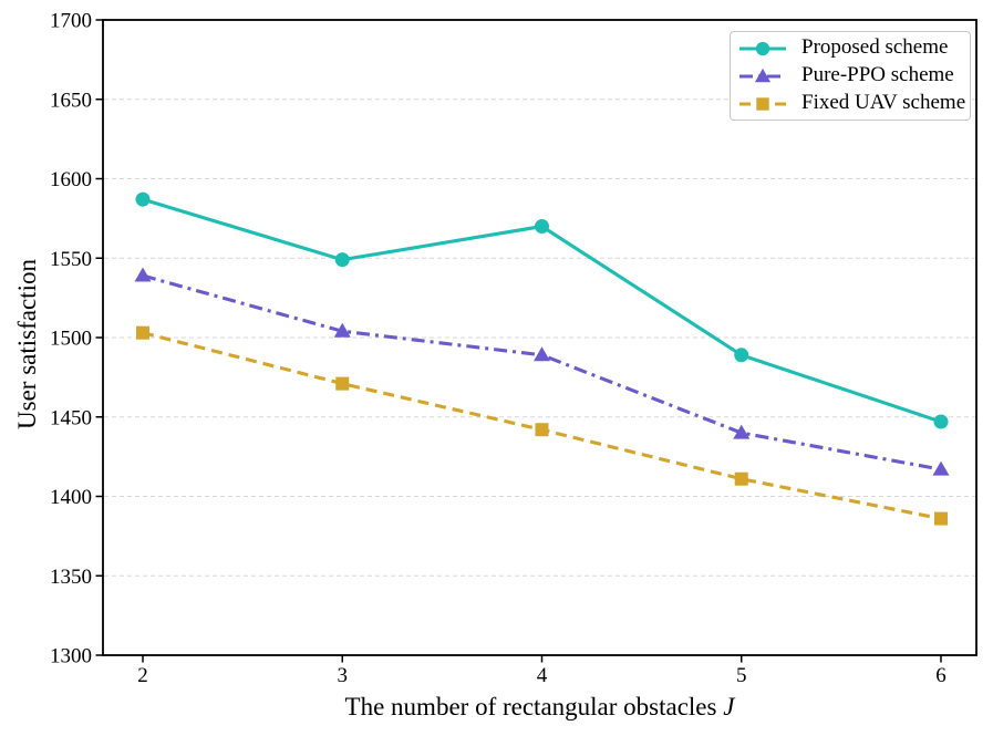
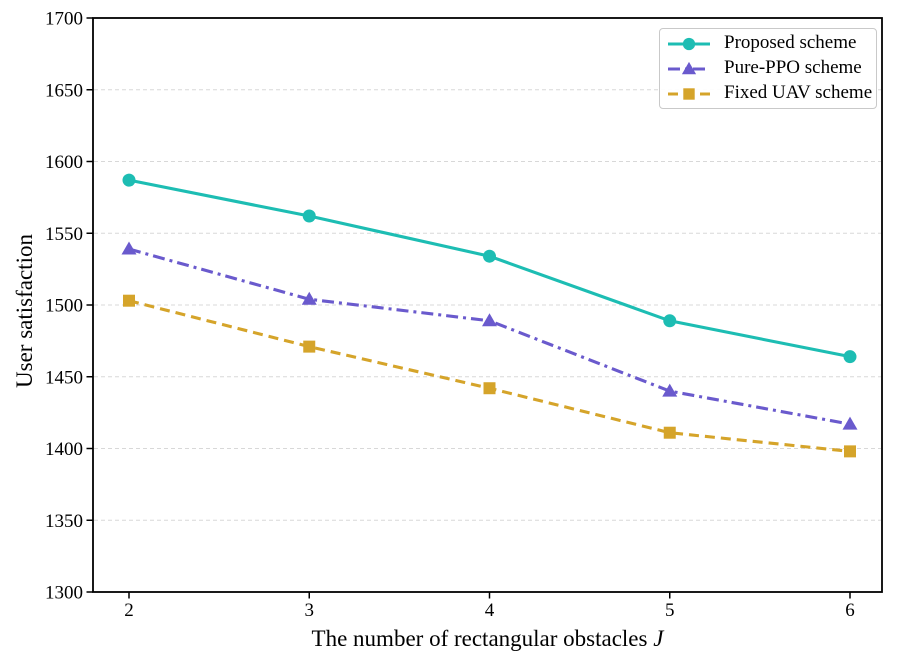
Proposed scheme/3: 1549 -> 1562
Proposed scheme/4: 1570 -> 1534
Proposed scheme/6: 1447 -> 1464
Fixed UAV scheme/6: 1386 -> 1398
